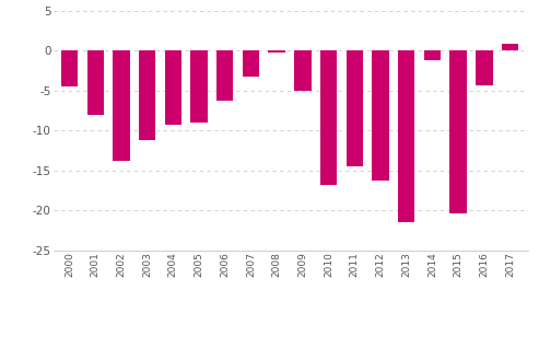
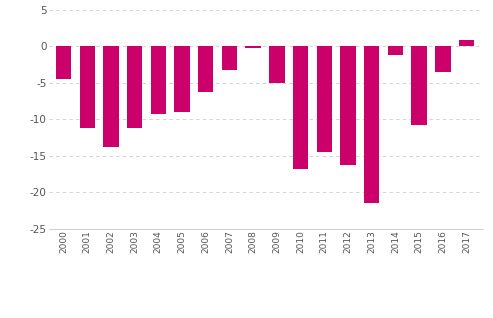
2001: -8.0 -> -11.2
2015: -20.4 -> -10.8
2016: -4.4 -> -3.5
